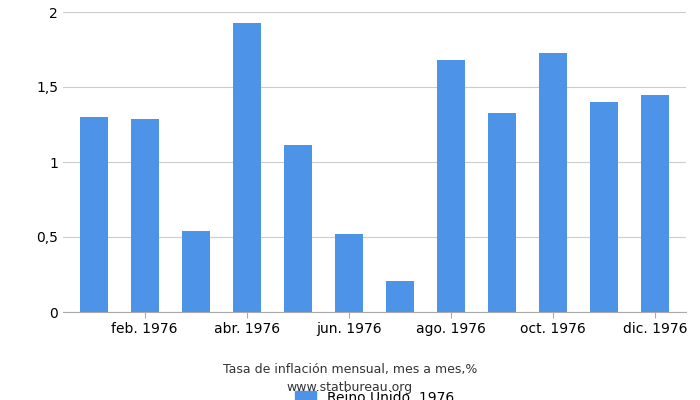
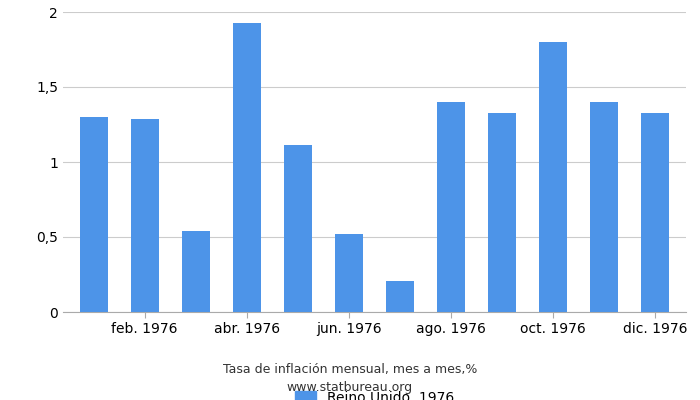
ago. 1976: 1,68 -> 1,40
oct. 1976: 1,73 -> 1,80
dic. 1976: 1,45 -> 1,33
